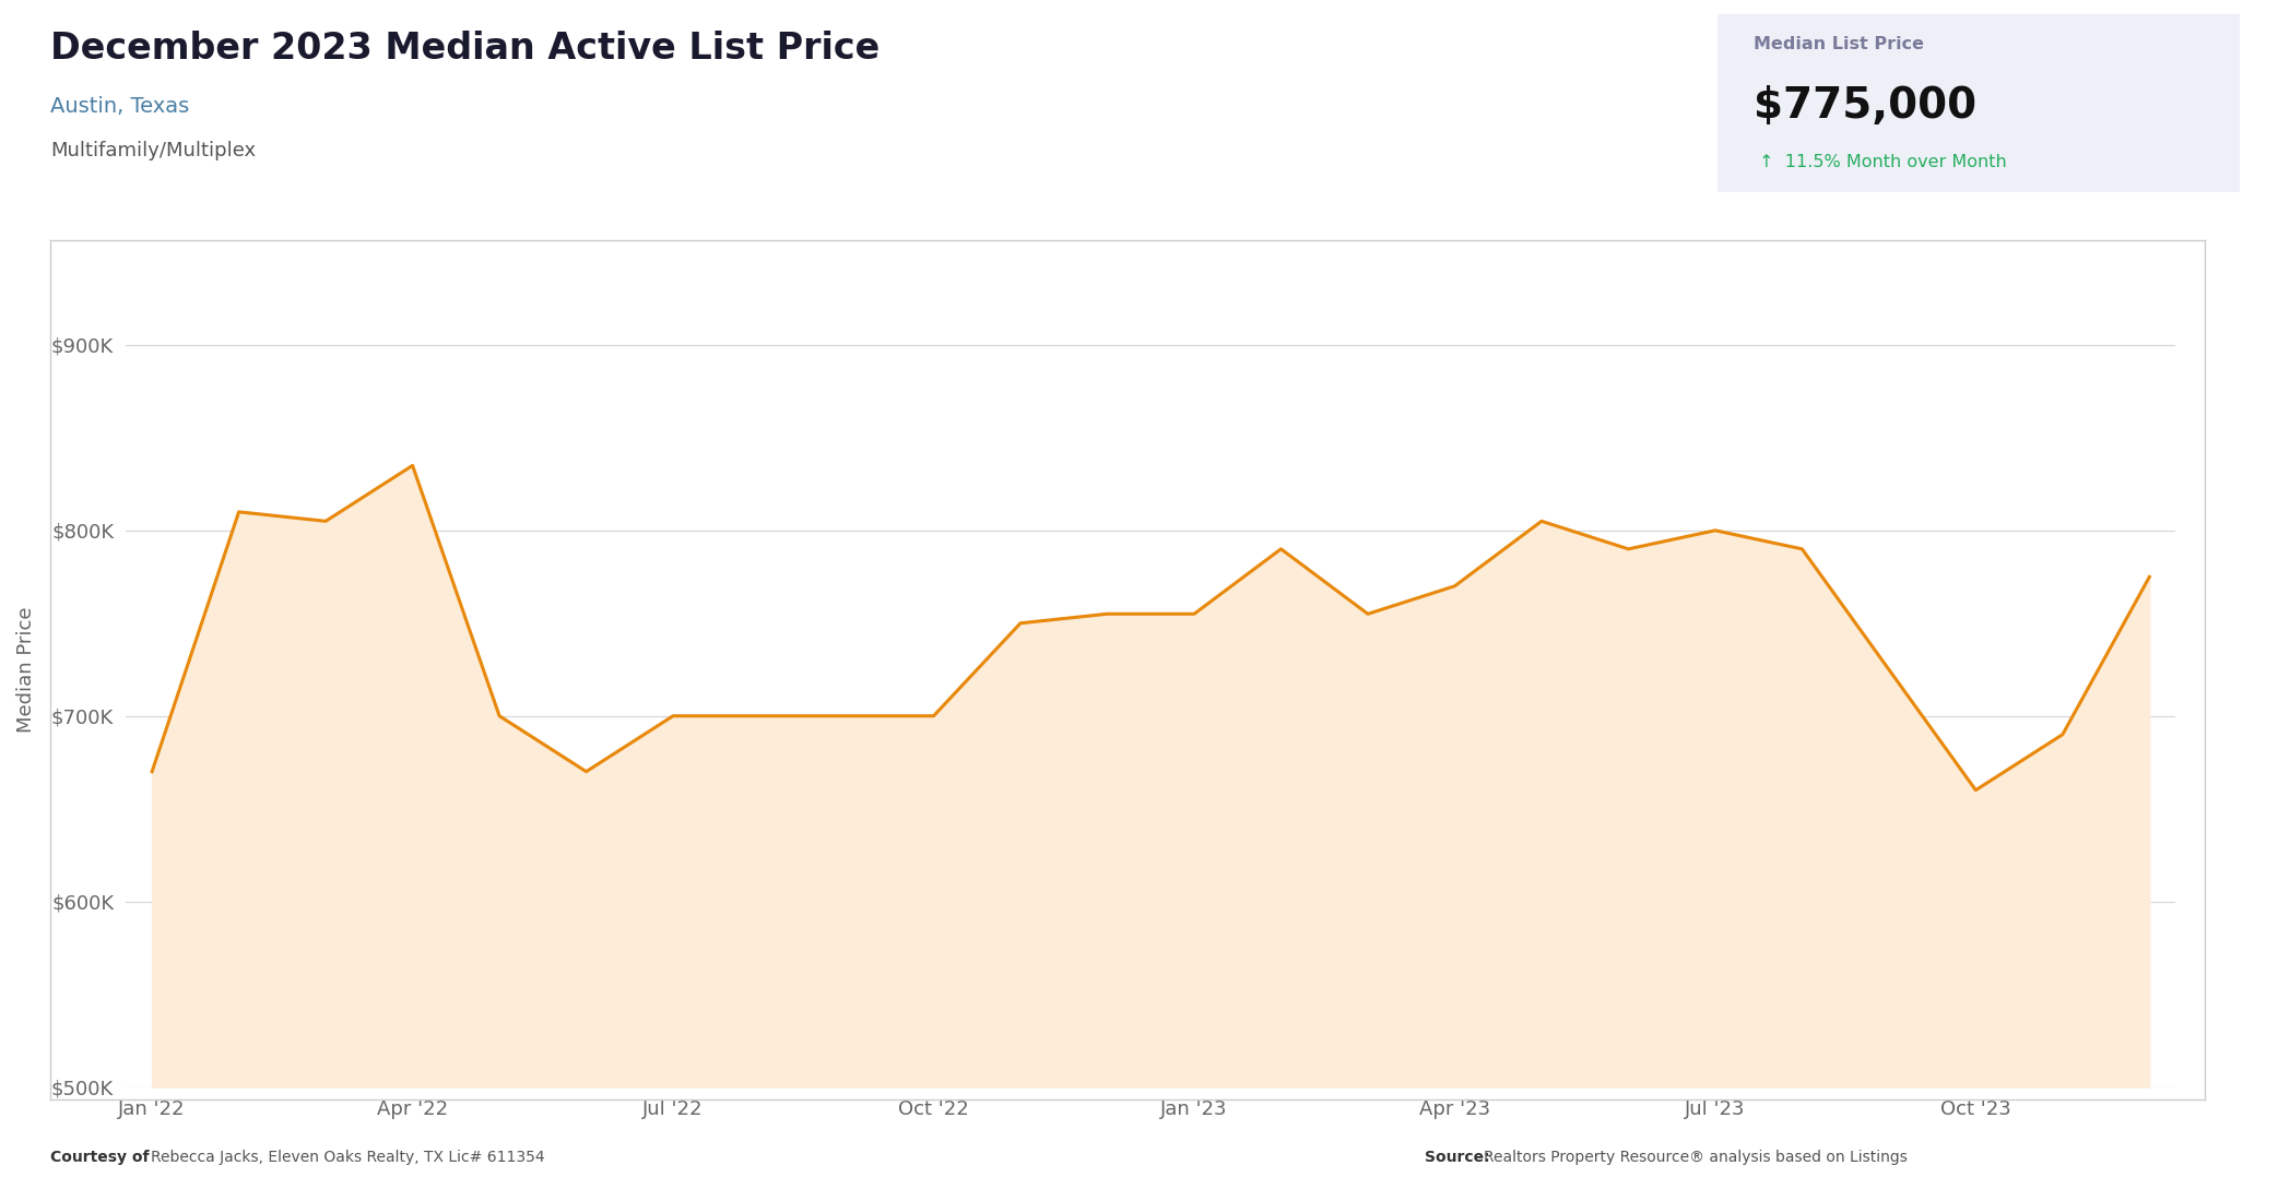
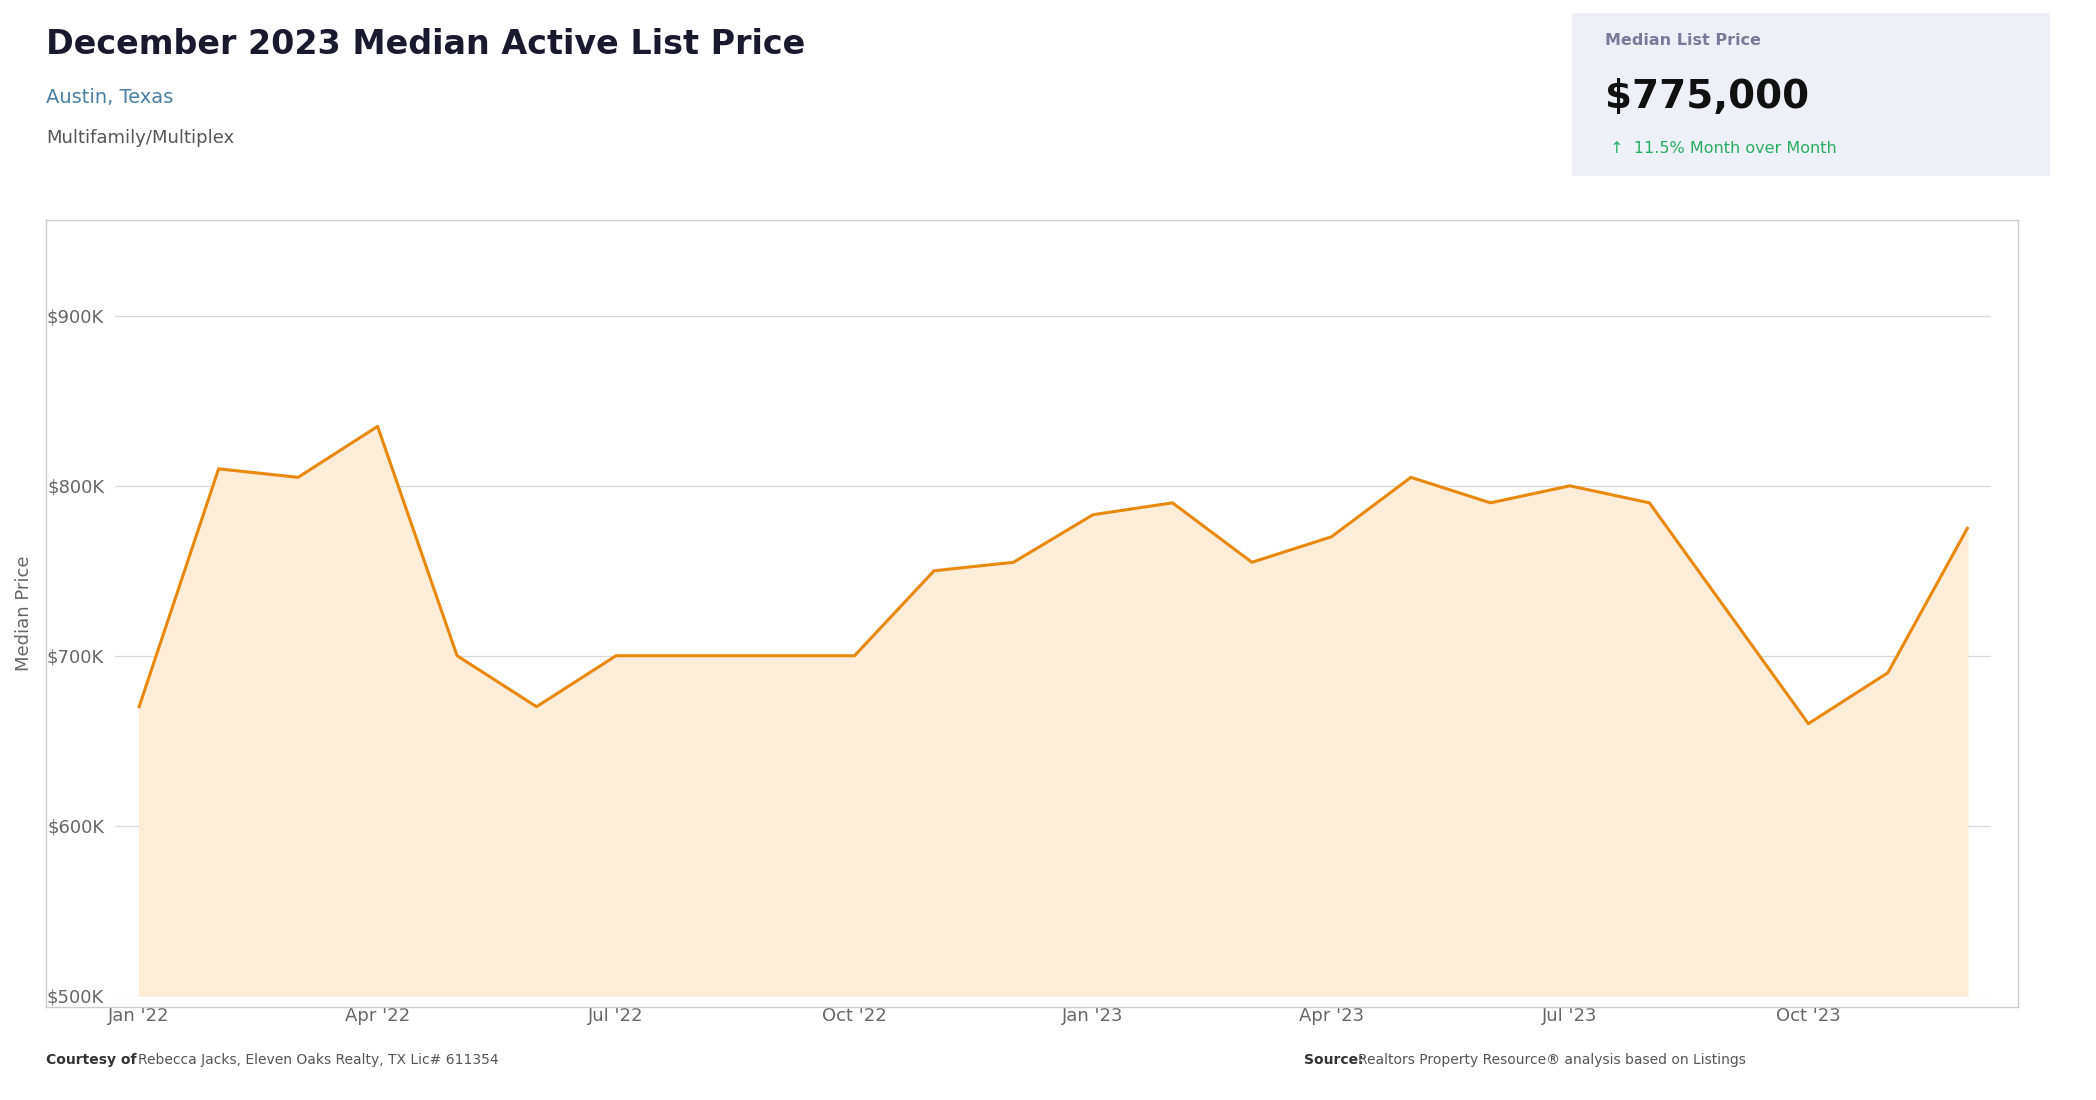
Jan '23: $755K -> $783K
